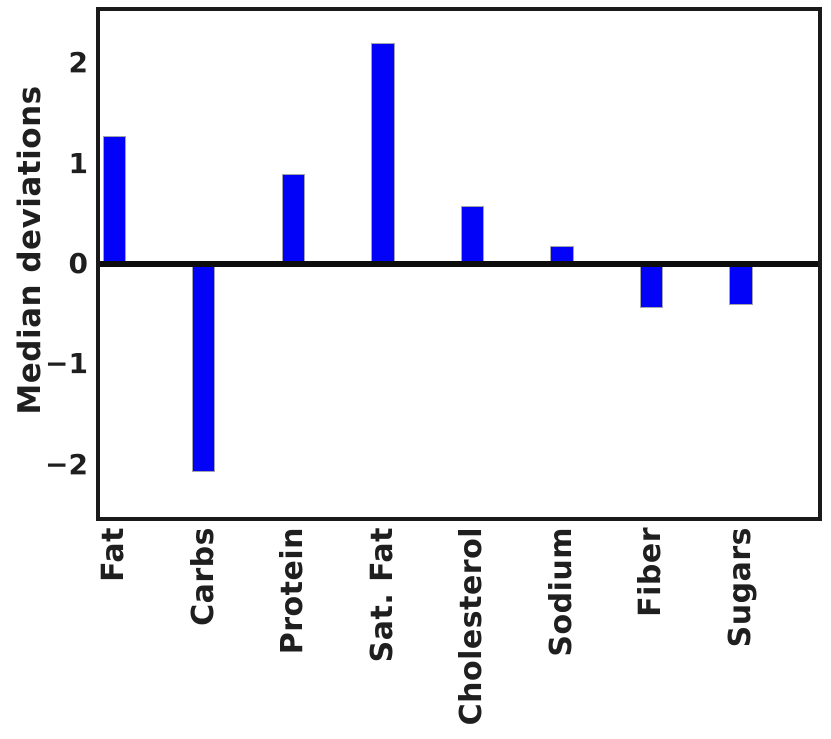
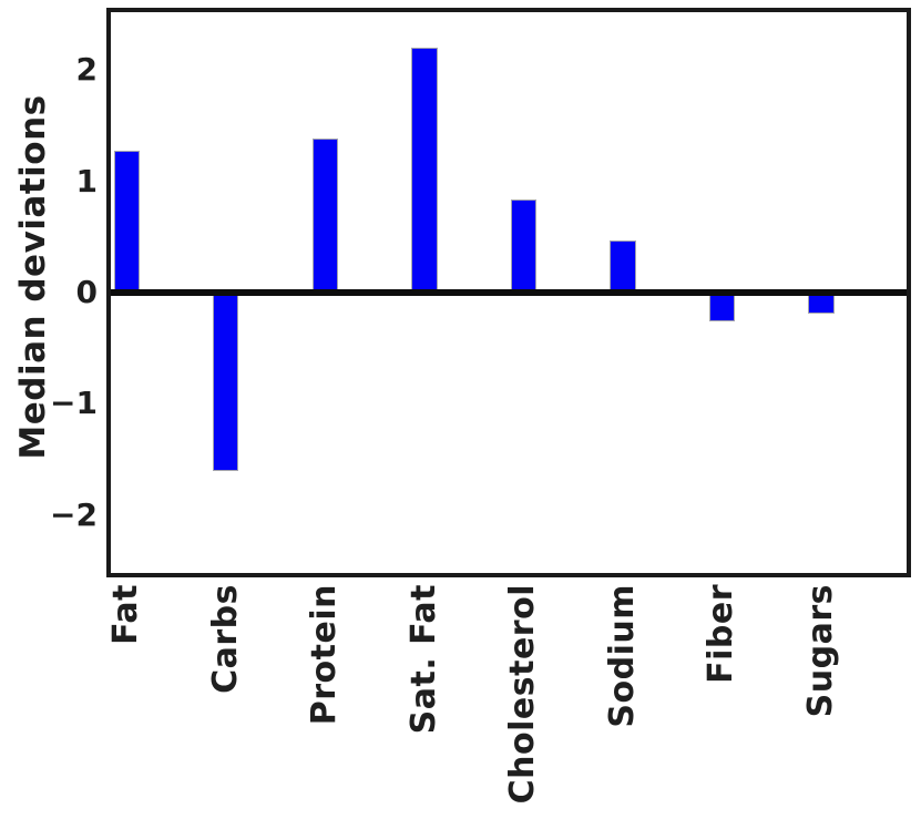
Carbs: -2.07 -> -1.60
Protein: 0.90 -> 1.38
Cholesterol: 0.58 -> 0.84
Sodium: 0.18 -> 0.47
Fiber: -0.44 -> -0.26
Sugars: -0.41 -> -0.19
